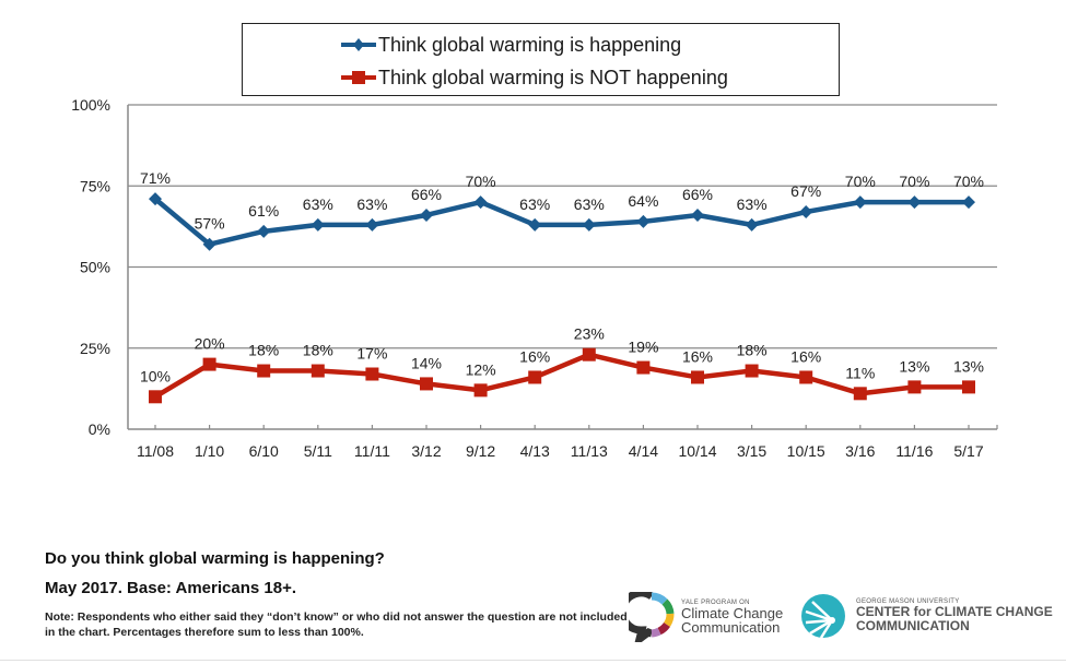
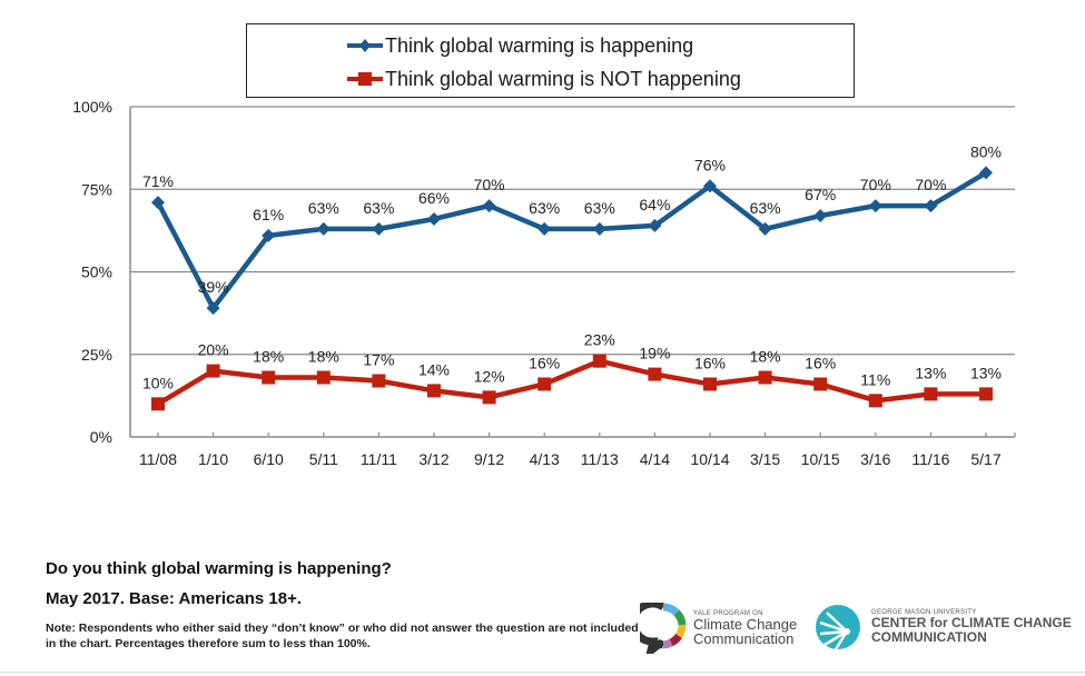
Think global warming is happening/1/10: 57% -> 39%
Think global warming is happening/10/14: 66% -> 76%
Think global warming is happening/5/17: 70% -> 80%
